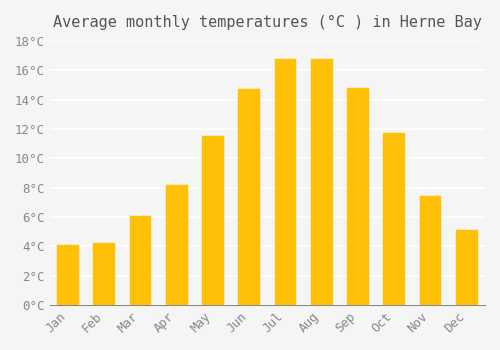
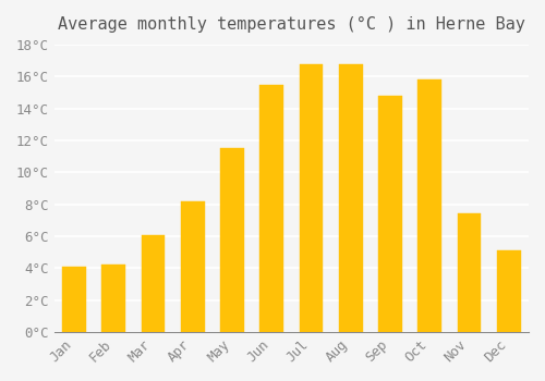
Jun: 14.7°C -> 15.5°C
Oct: 11.7°C -> 15.8°C
